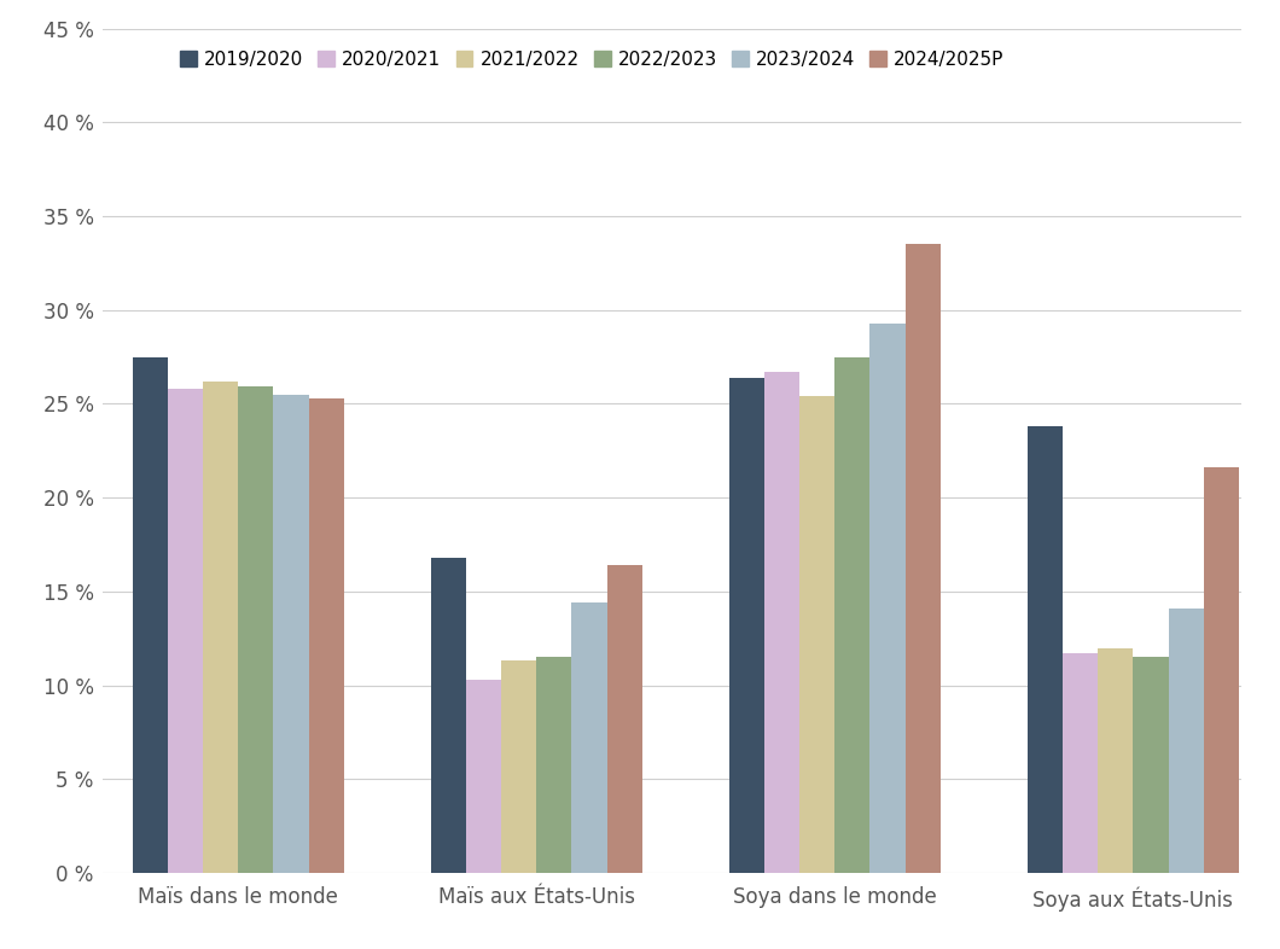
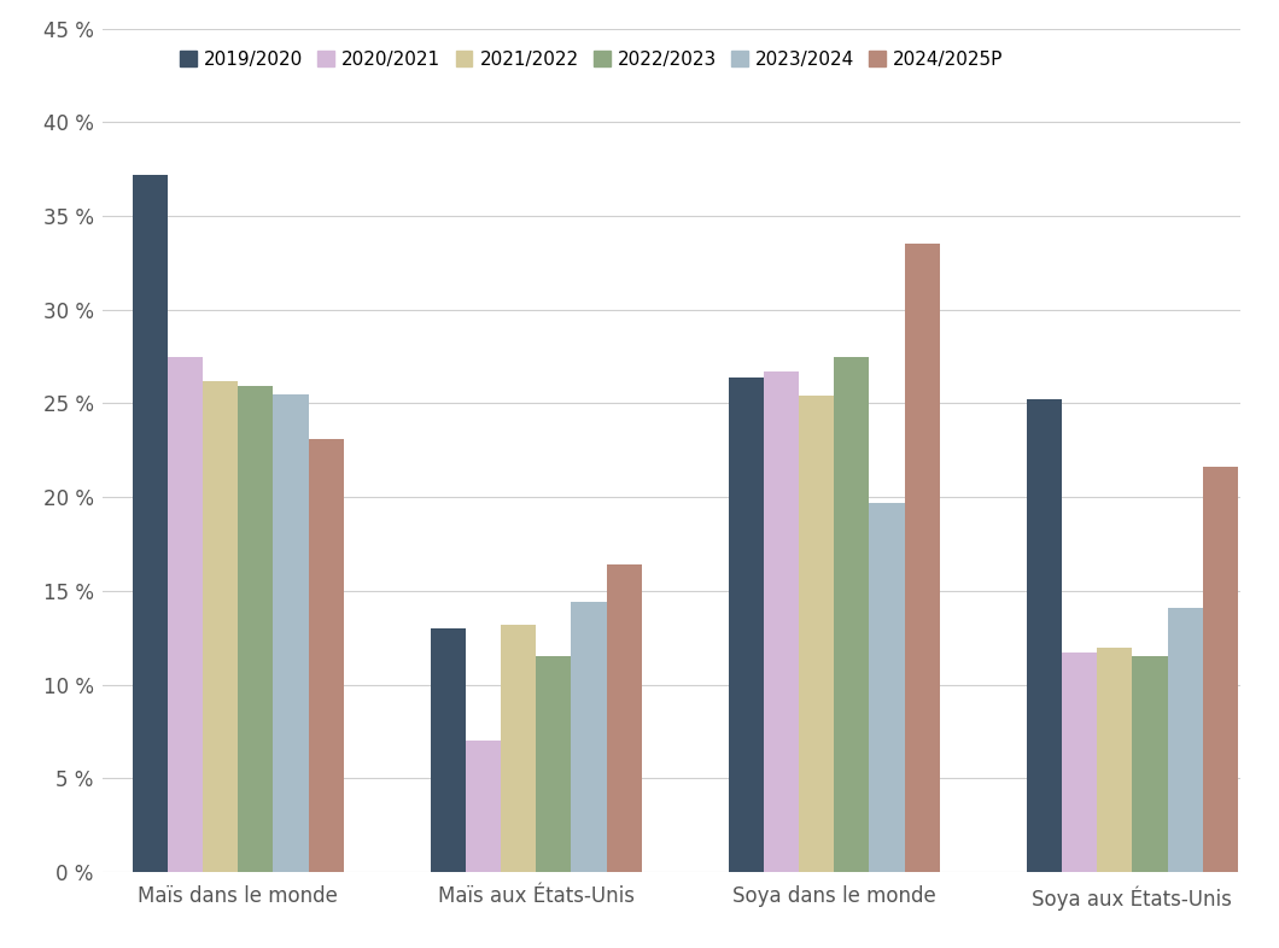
2019/2020/Maïs dans le monde: 27.5 % -> 37.2 %
2020/2021/Maïs dans le monde: 25.8 % -> 27.5 %
2024/2025P/Maïs dans le monde: 25.3 % -> 23.1 %
2019/2020/Maïs aux États-Unis: 16.8 % -> 13.0 %
2020/2021/Maïs aux États-Unis: 10.3 % -> 7.0 %
2021/2022/Maïs aux États-Unis: 11.3 % -> 13.2 %
2023/2024/Soya dans le monde: 29.3 % -> 19.7 %
2019/2020/Soya aux États-Unis: 23.8 % -> 25.2 %
